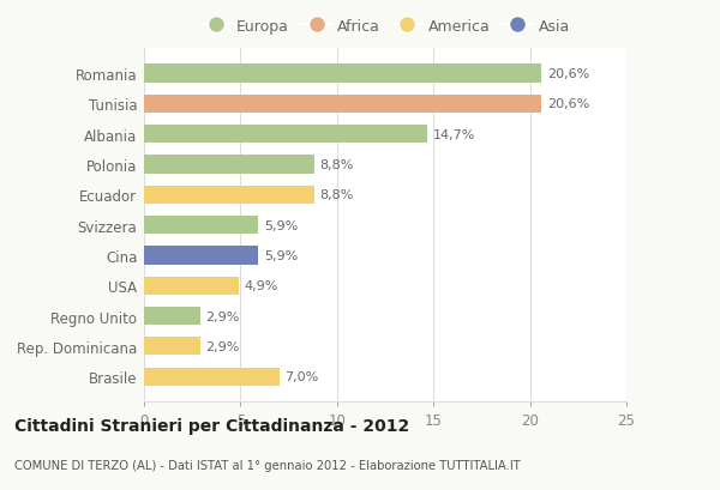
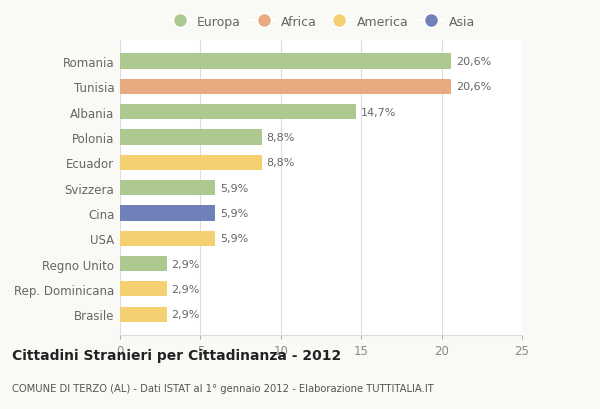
USA: 4,9% -> 5,9%
Brasile: 7,0% -> 2,9%
